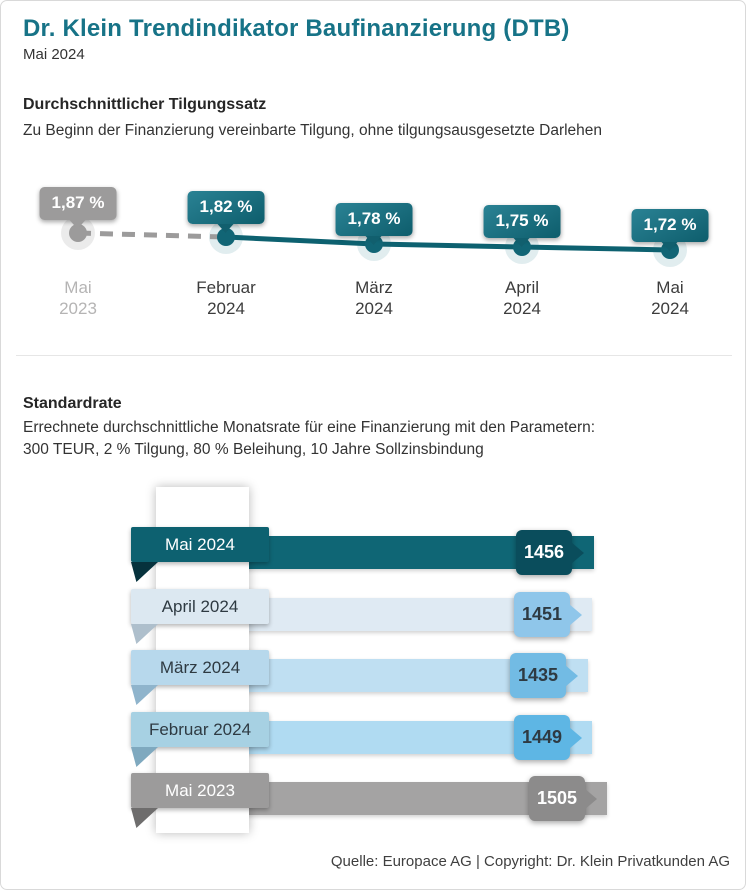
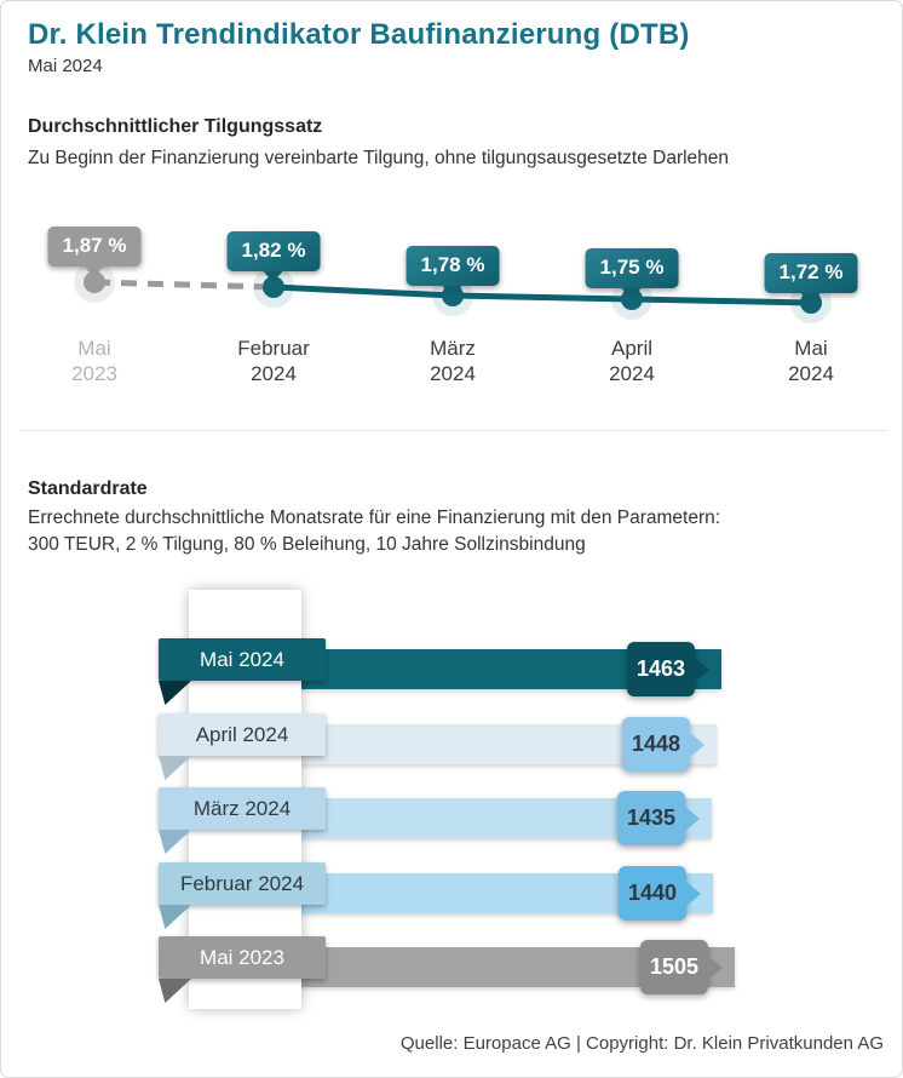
Standardrate/Mai 2024: 1456 -> 1463
Standardrate/April 2024: 1451 -> 1448
Standardrate/Februar 2024: 1449 -> 1440
